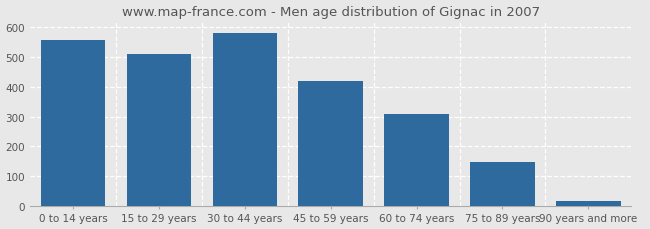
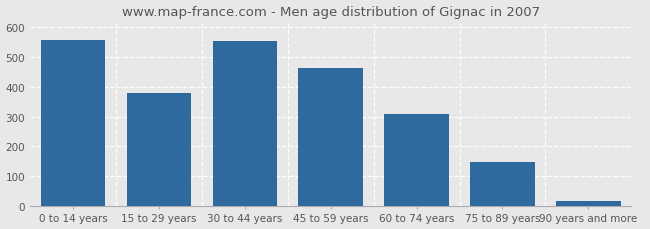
15 to 29 years: 510 -> 381
30 to 44 years: 580 -> 553
45 to 59 years: 420 -> 463
